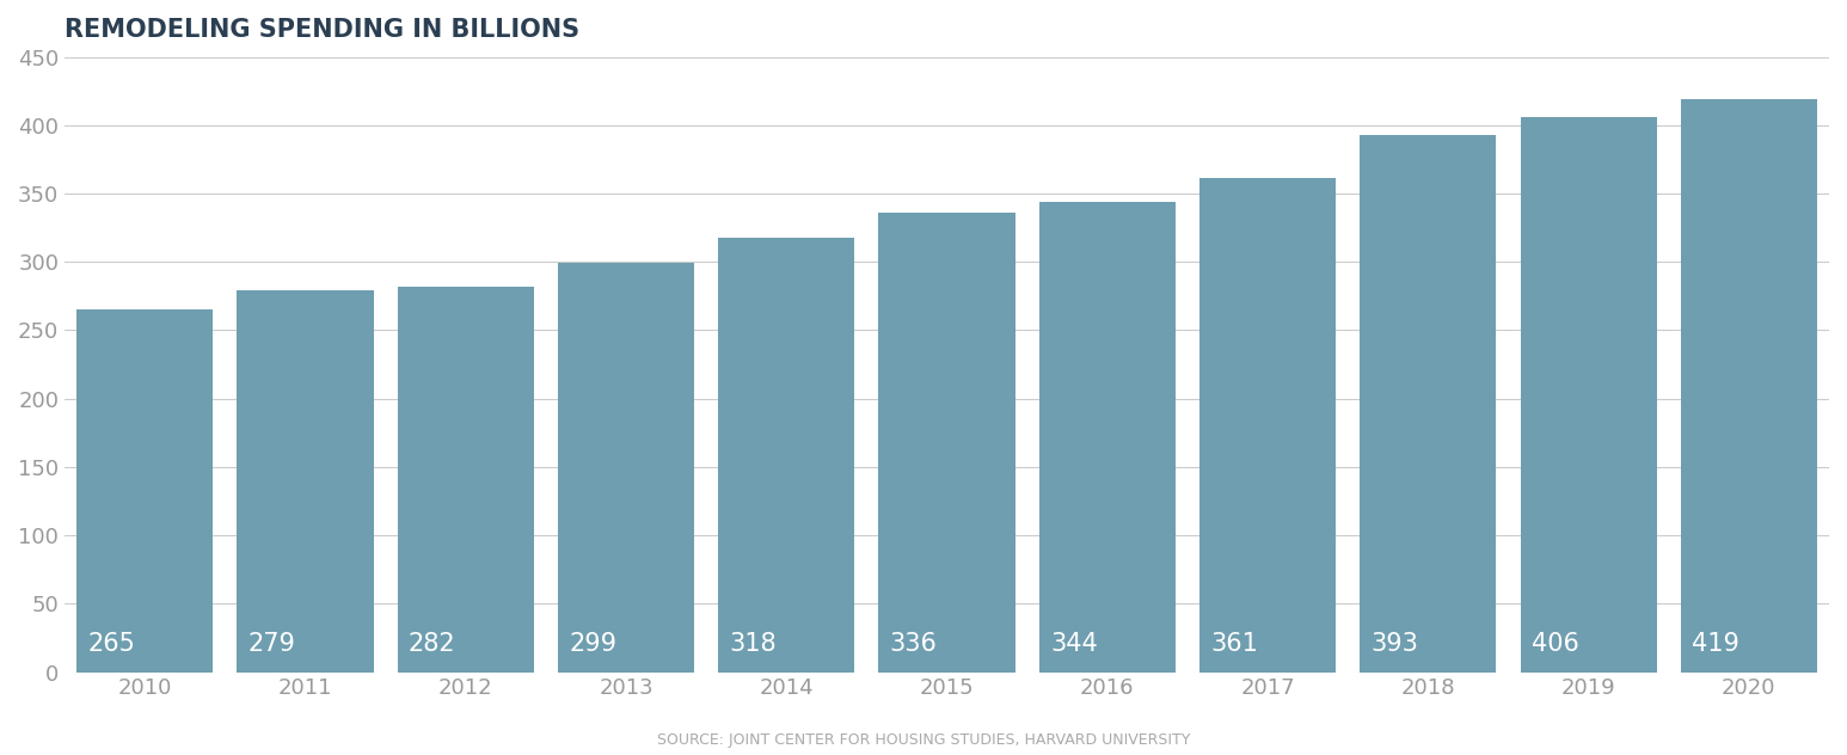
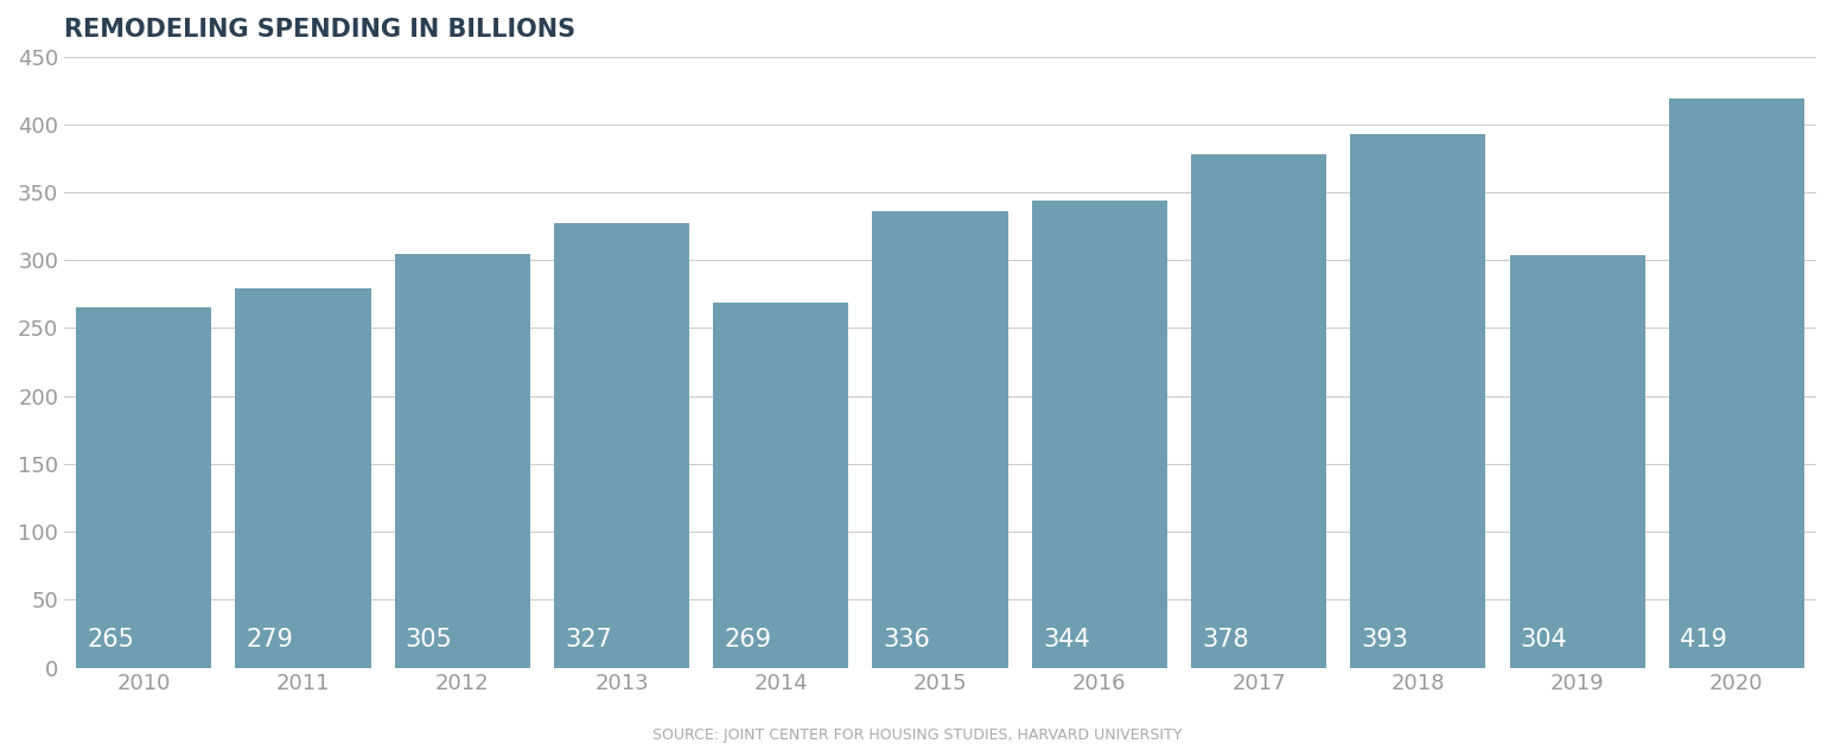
2012: 282 -> 305
2013: 299 -> 327
2014: 318 -> 269
2017: 361 -> 378
2019: 406 -> 304
